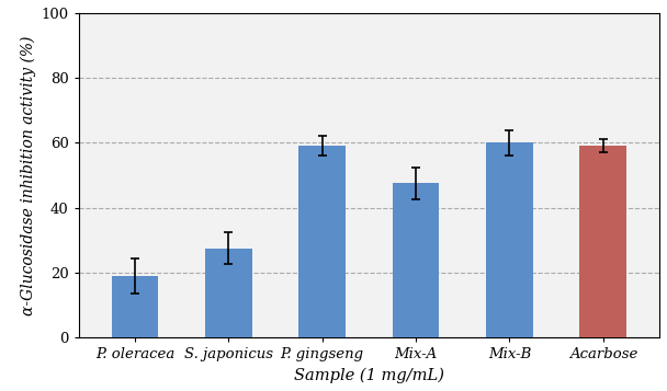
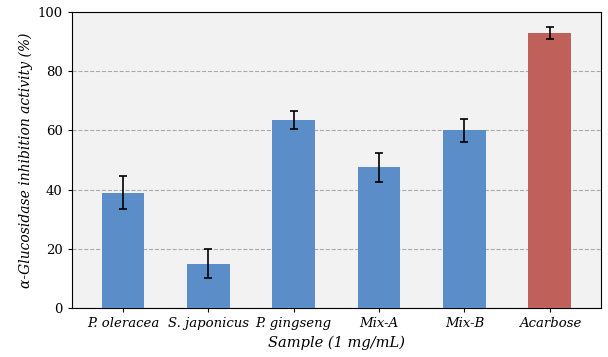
P. oleracea: 19.0 -> 39.0
S. japonicus: 27.5 -> 15.0
P. gingseng: 59.0 -> 63.5
Acarbose: 59.0 -> 93.0
